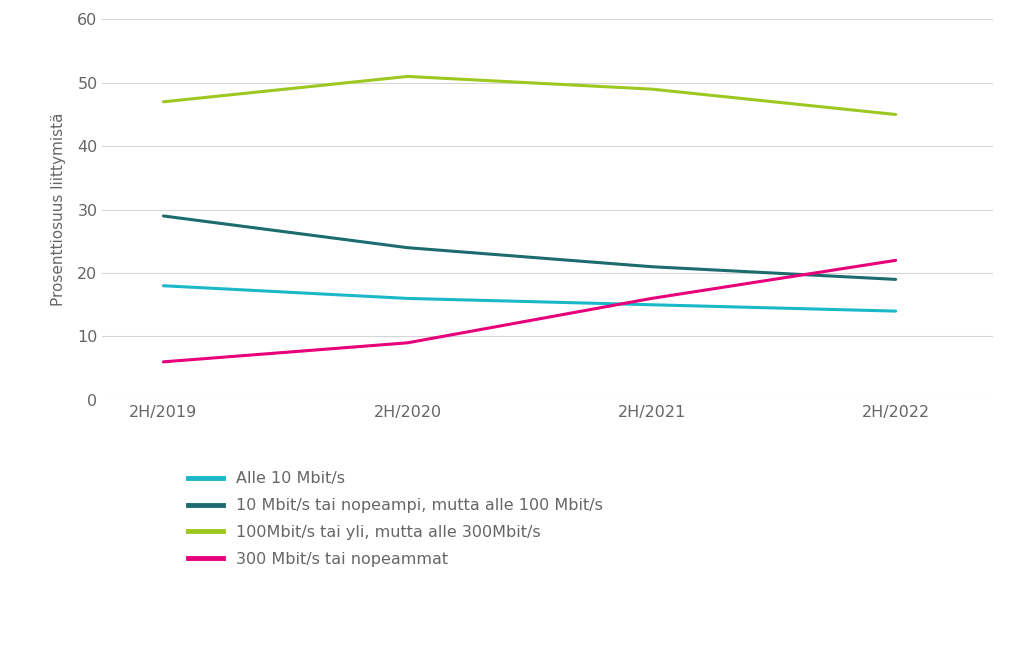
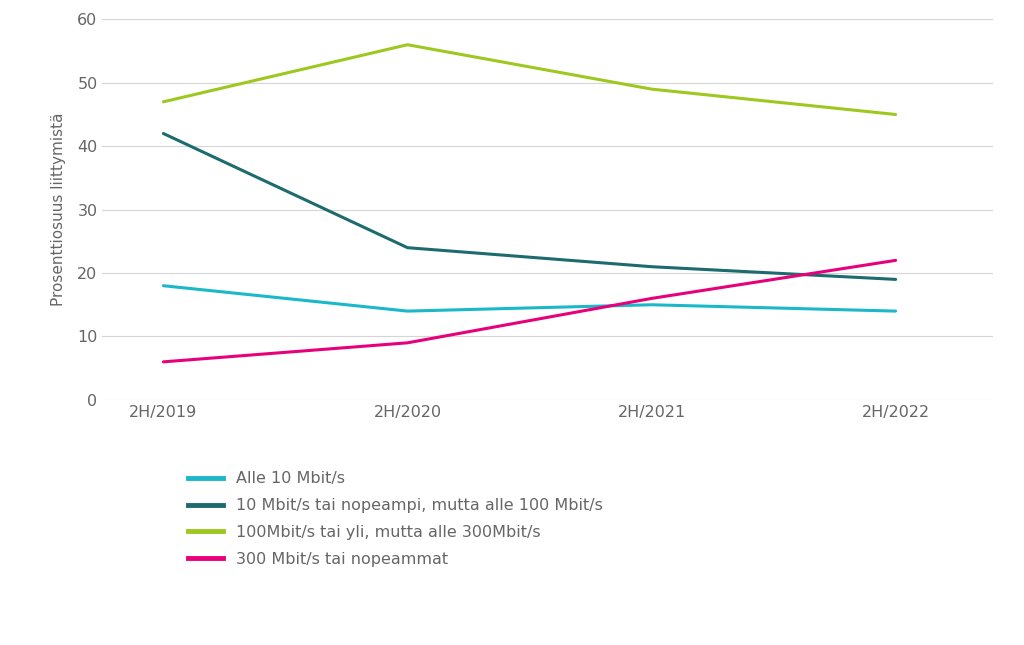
10 Mbit/s tai nopeampi, mutta alle 100 Mbit/s/2H/2019: 29 -> 42
Alle 10 Mbit/s/2H/2020: 16 -> 14
100Mbit/s tai yli, mutta alle 300Mbit/s/2H/2020: 51 -> 56
